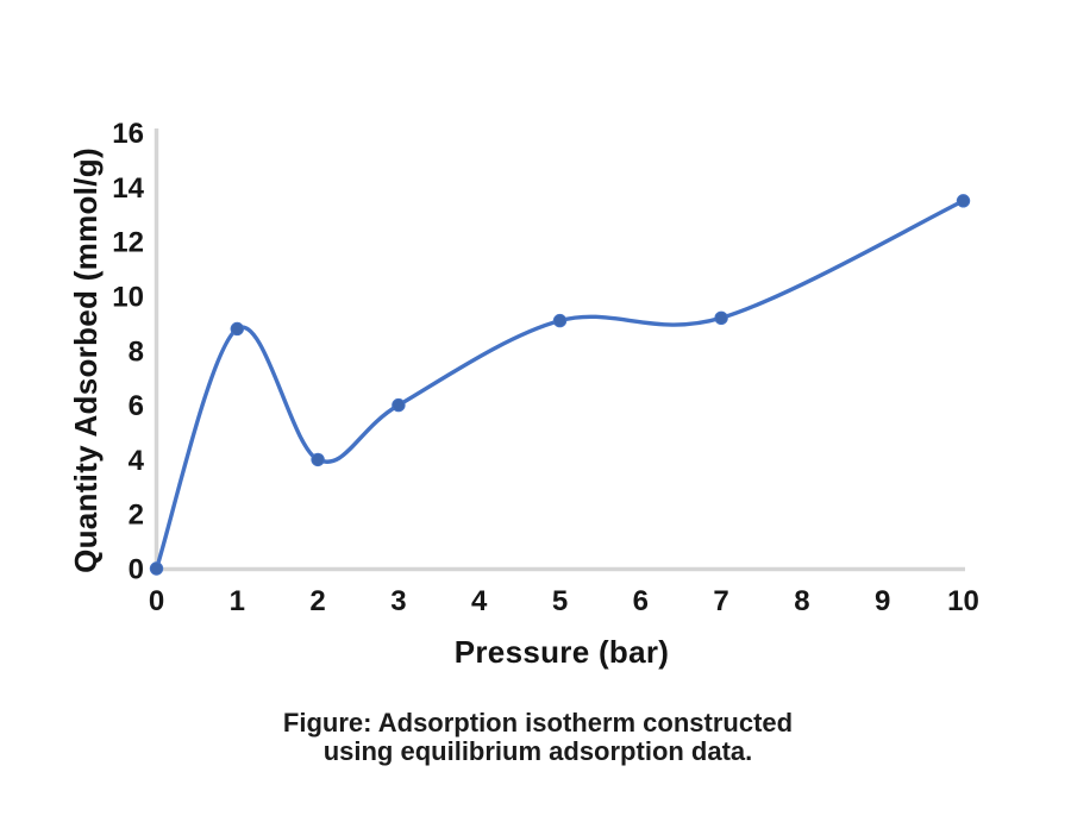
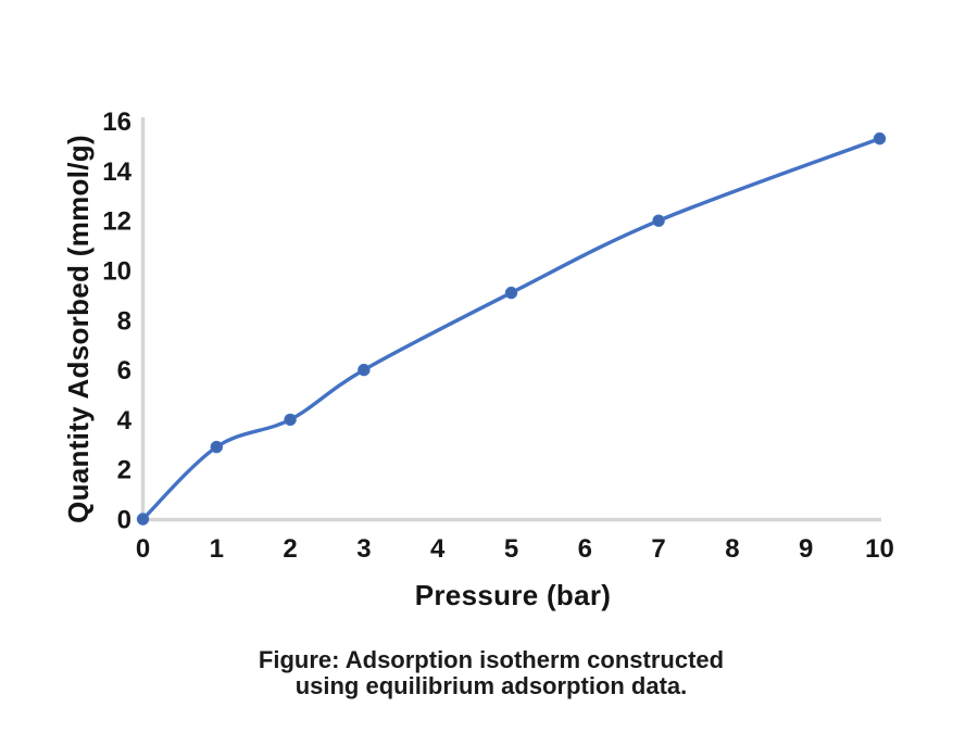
1: 8.8 -> 2.9
7: 9.2 -> 12.0
10: 13.5 -> 15.3
